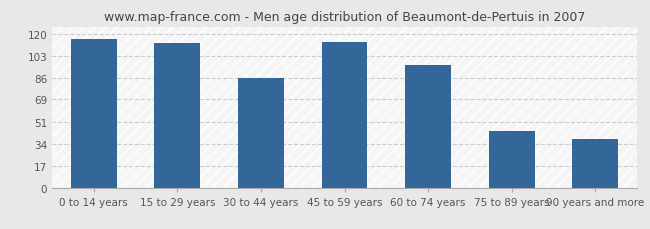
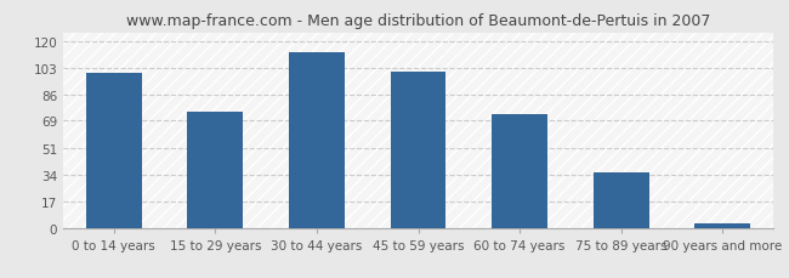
0 to 14 years: 116 -> 100
15 to 29 years: 113 -> 75
30 to 44 years: 86 -> 113
45 to 59 years: 114 -> 101
60 to 74 years: 96 -> 73
75 to 89 years: 44 -> 36
90 years and more: 38 -> 3
